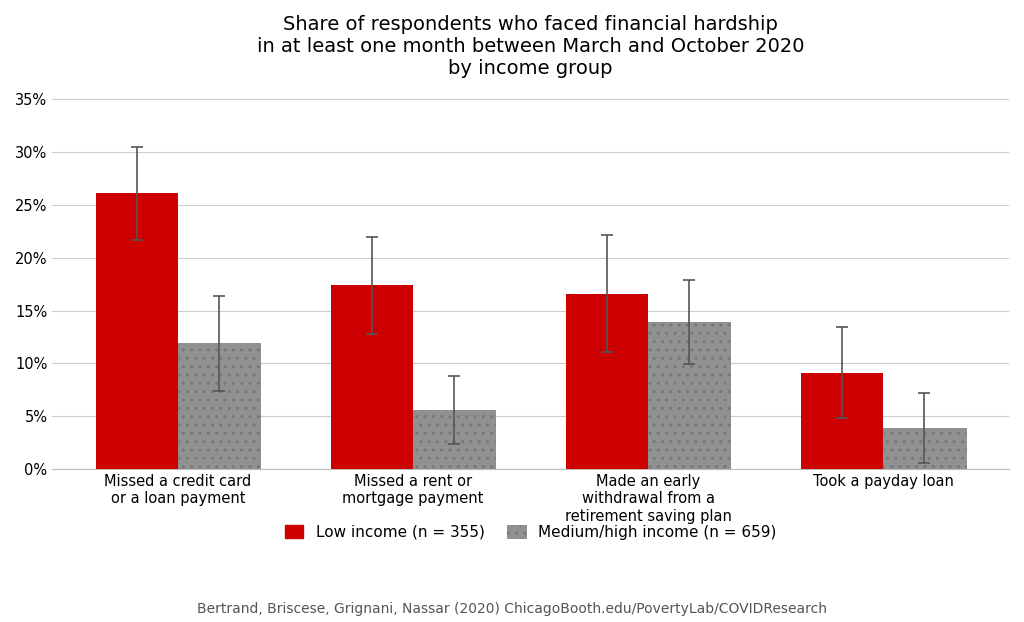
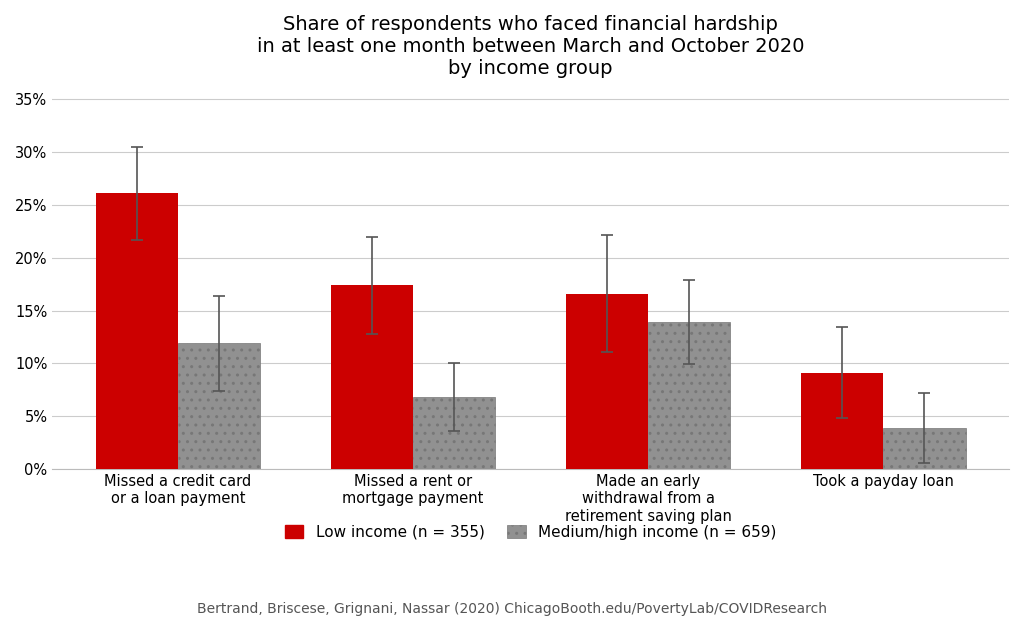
Medium/high income (n = 659)/Missed a rent or mortgage payment: 5.6% -> 6.8%
